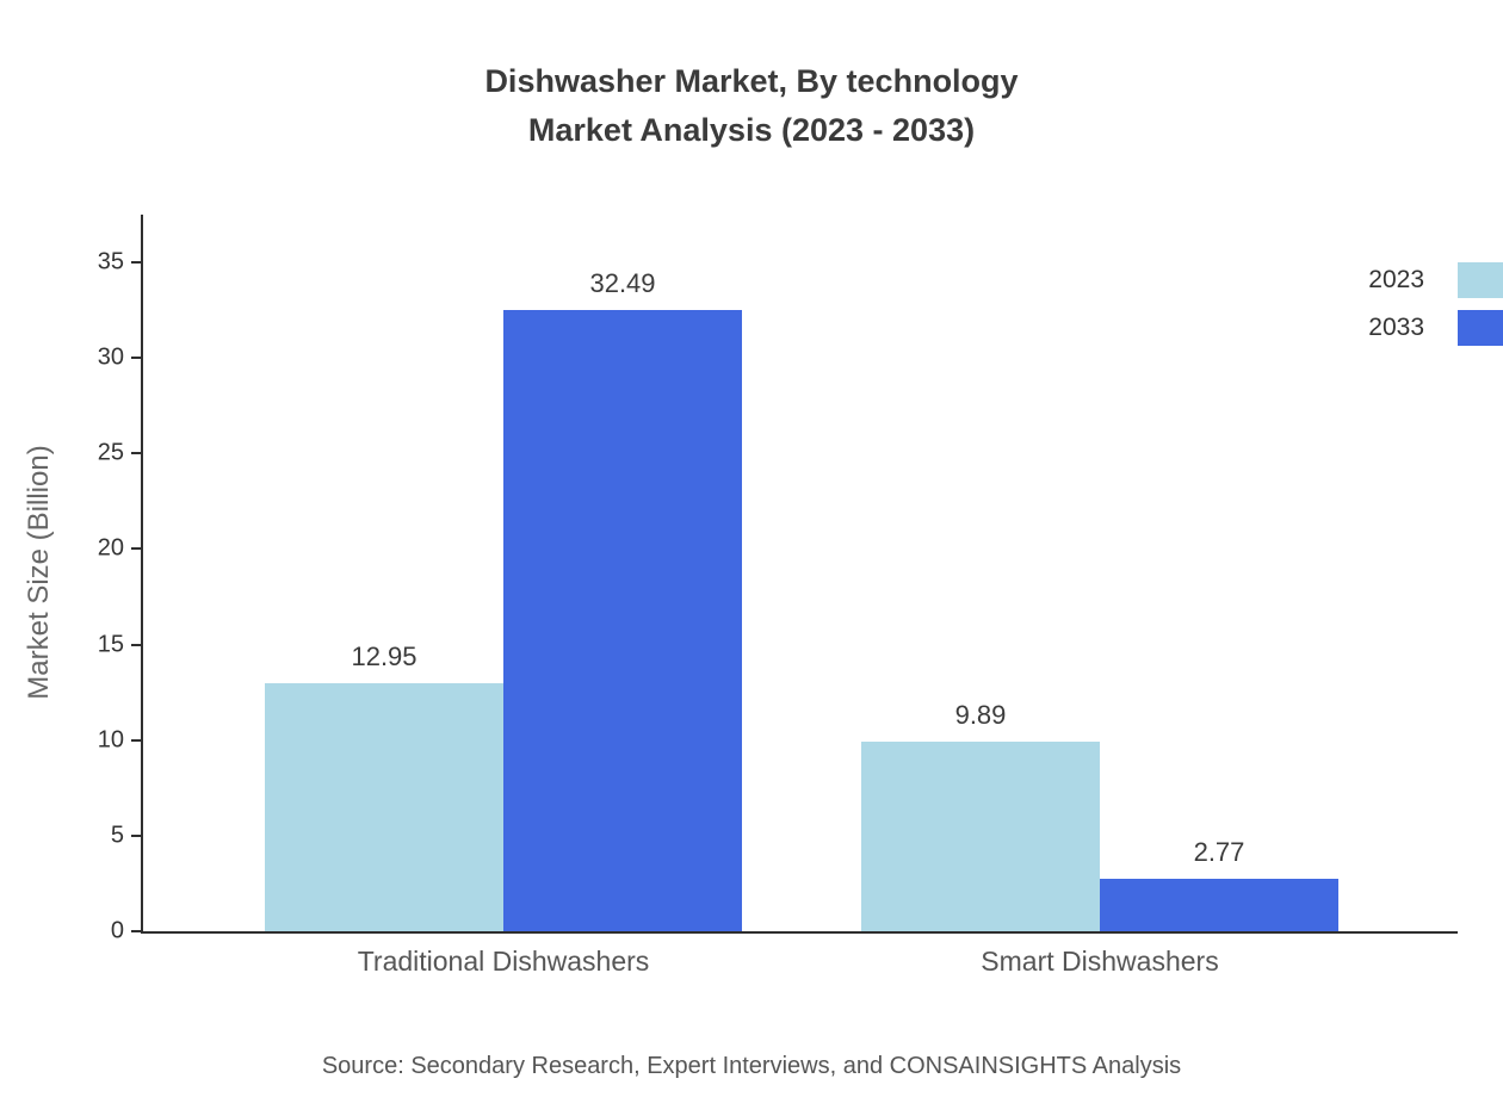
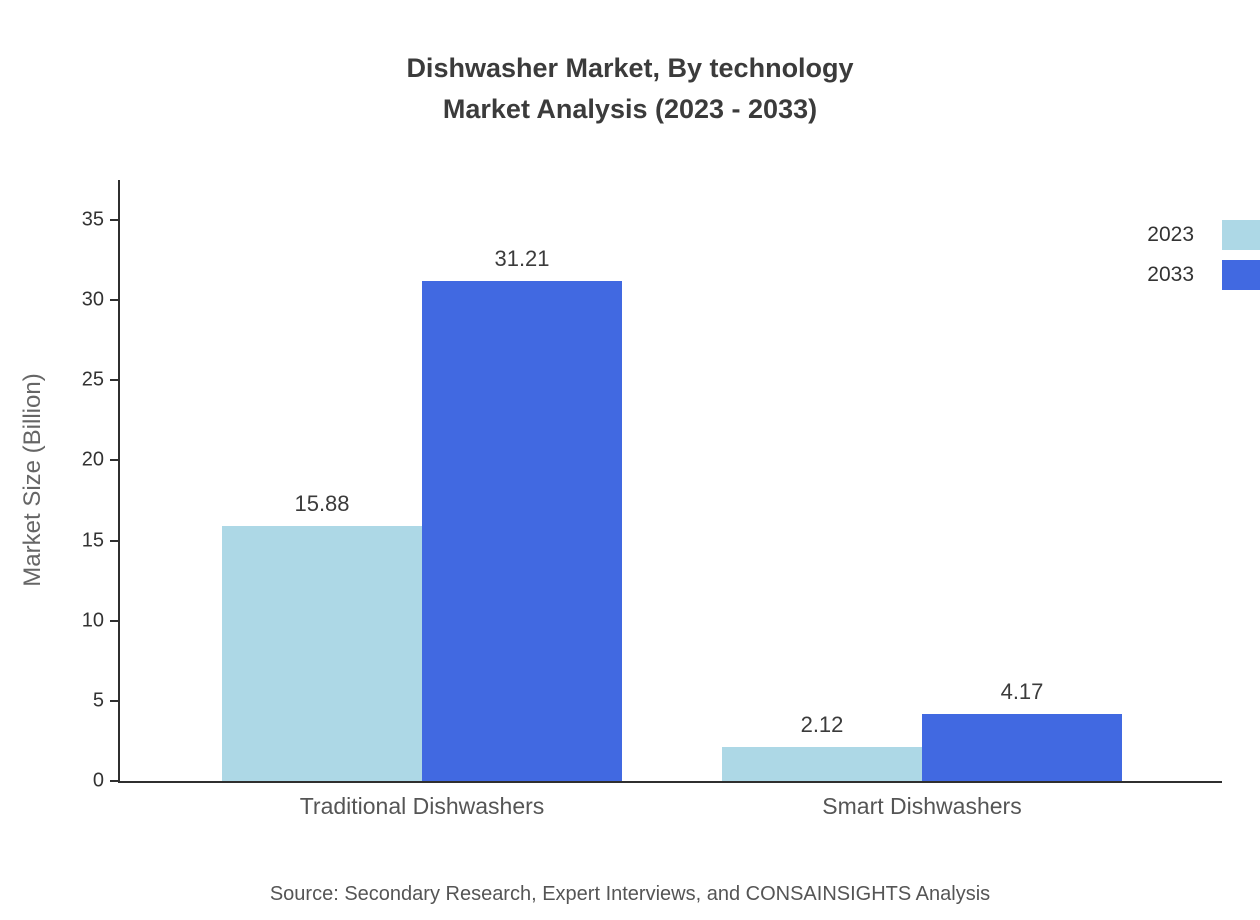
2023/Traditional Dishwashers: 12.95 -> 15.88
2033/Traditional Dishwashers: 32.49 -> 31.21
2023/Smart Dishwashers: 9.89 -> 2.12
2033/Smart Dishwashers: 2.77 -> 4.17
